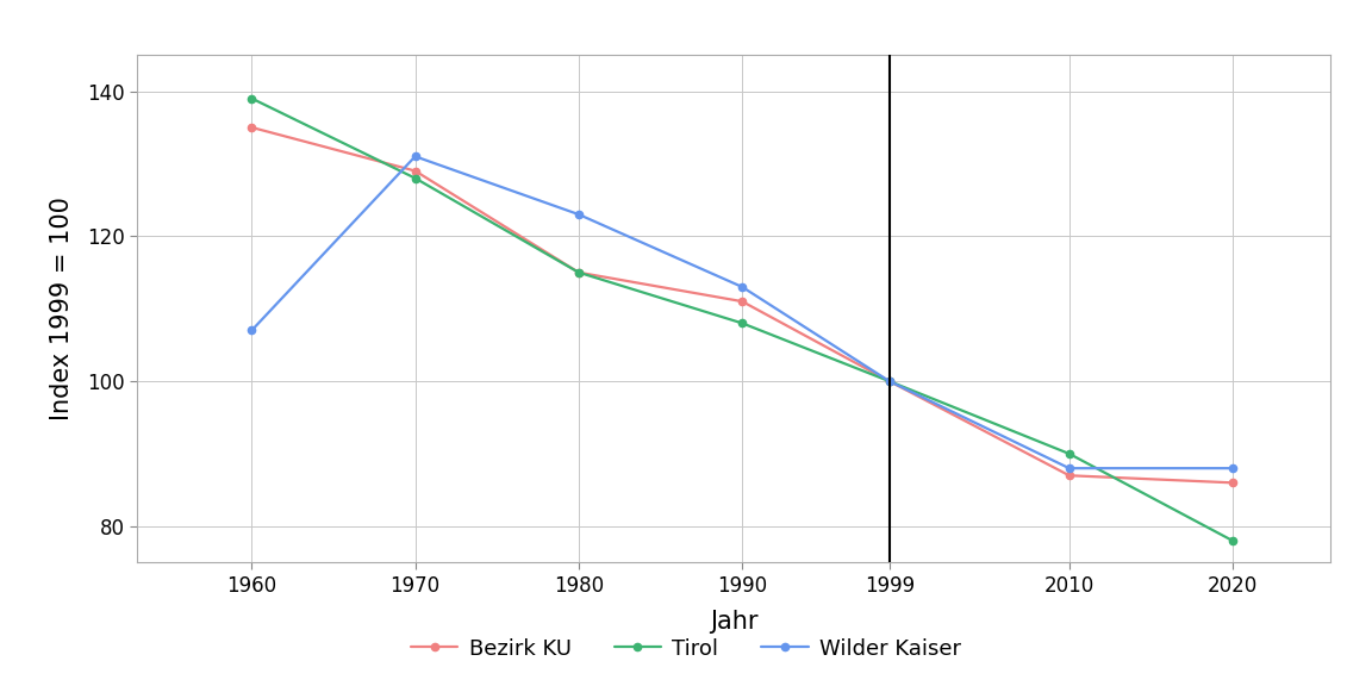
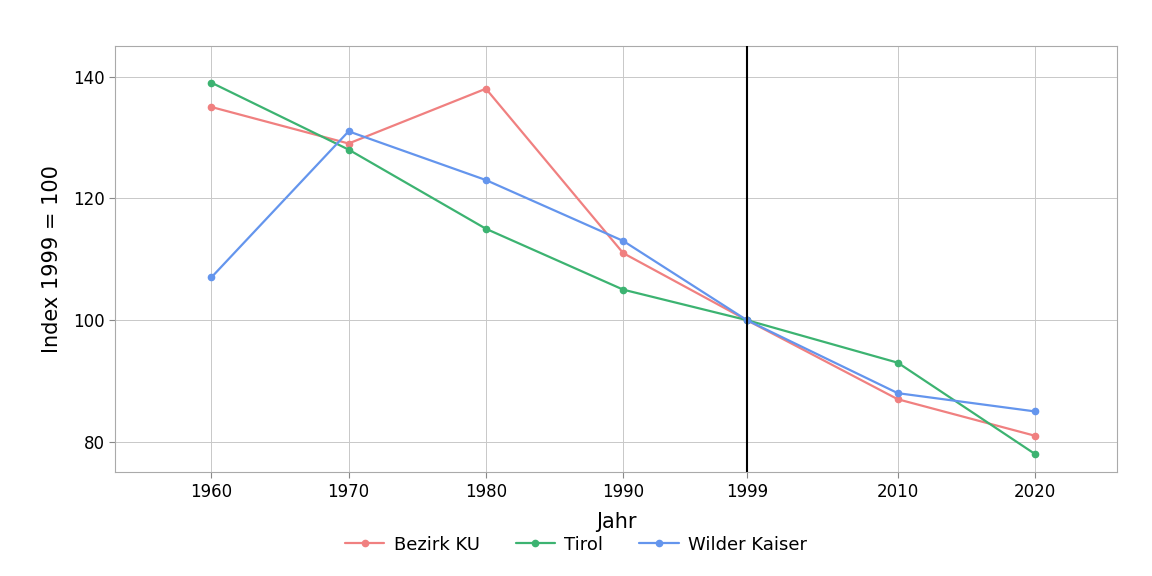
Bezirk KU/1980: 115 -> 138
Tirol/1990: 108 -> 105
Tirol/2010: 90 -> 93
Bezirk KU/2020: 86 -> 81
Wilder Kaiser/2020: 88 -> 85
